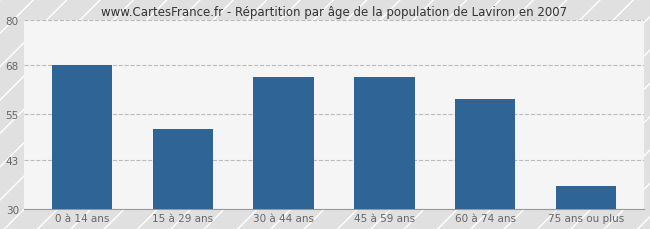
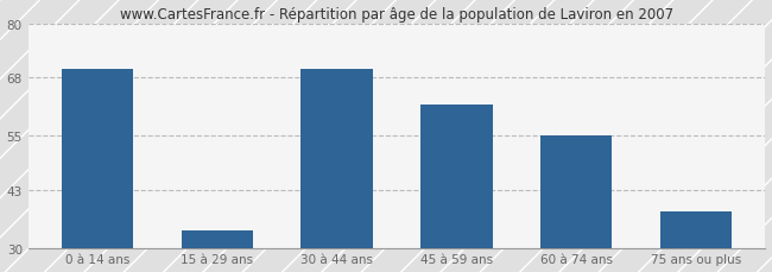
0 à 14 ans: 68 -> 70
15 à 29 ans: 51 -> 34
30 à 44 ans: 65 -> 70
45 à 59 ans: 65 -> 62
60 à 74 ans: 59 -> 55
75 ans ou plus: 36 -> 38
